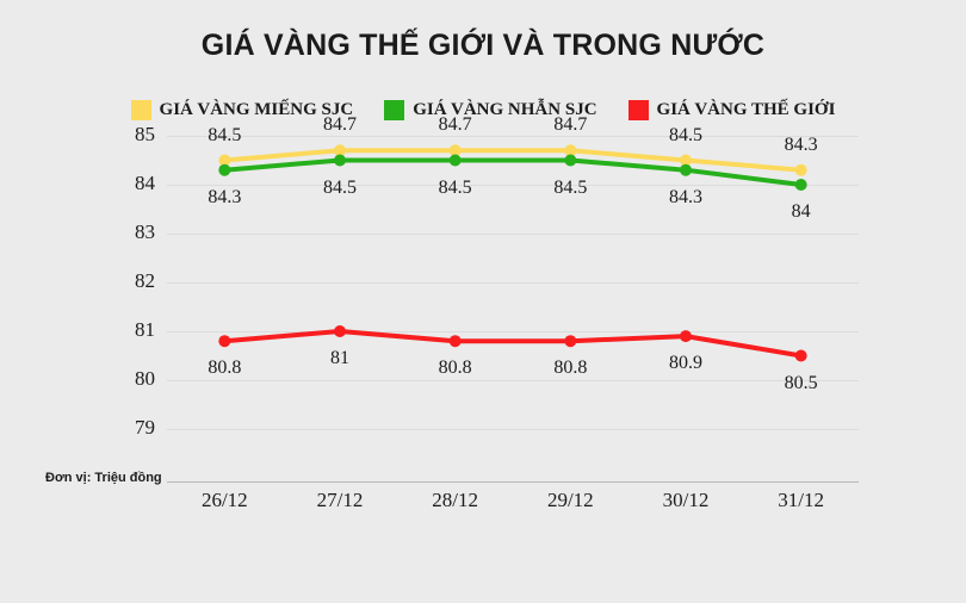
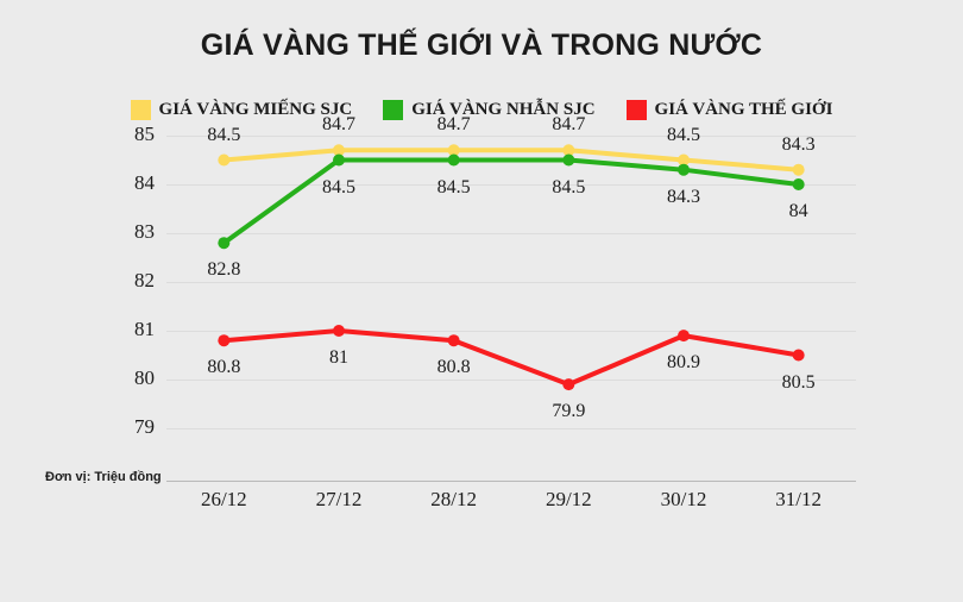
GIÁ VÀNG NHẪN SJC/26/12: 84.3 -> 82.8
GIÁ VÀNG THẾ GIỚI/29/12: 80.8 -> 79.9
